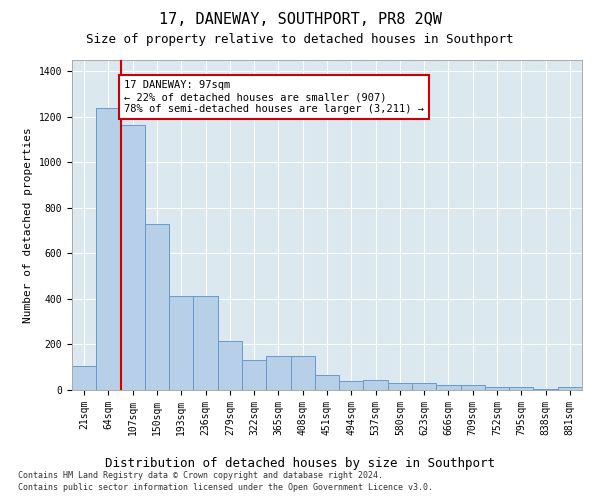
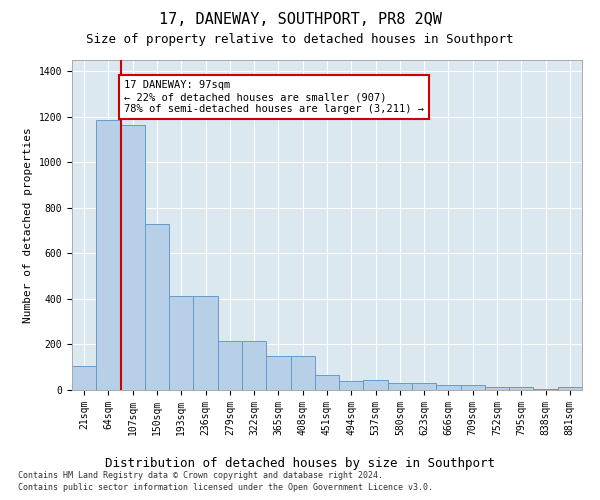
64sqm: 1240 -> 1185
322sqm: 130 -> 215
